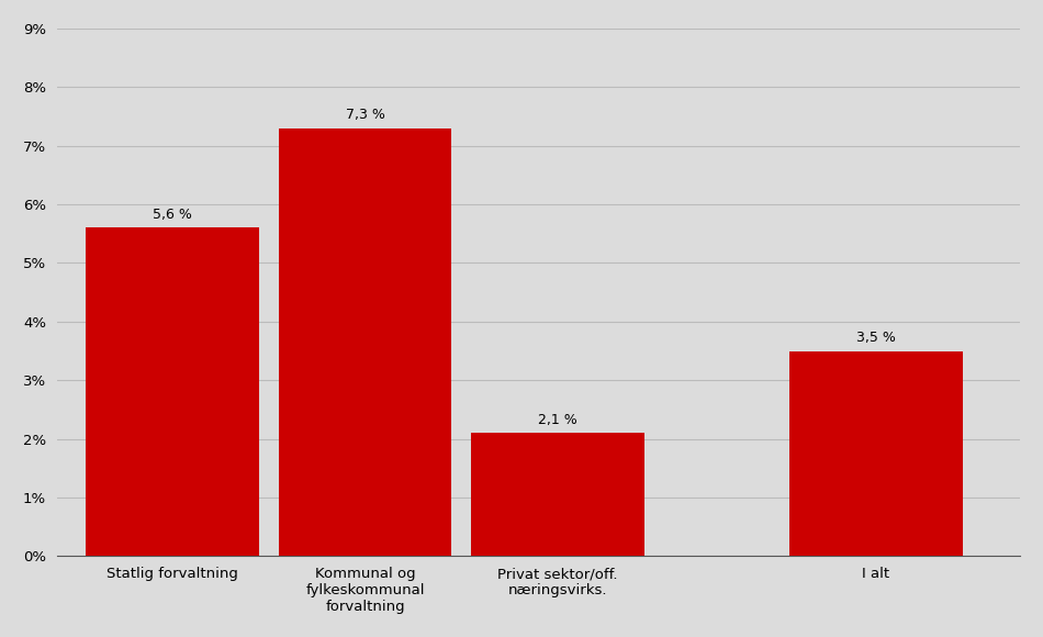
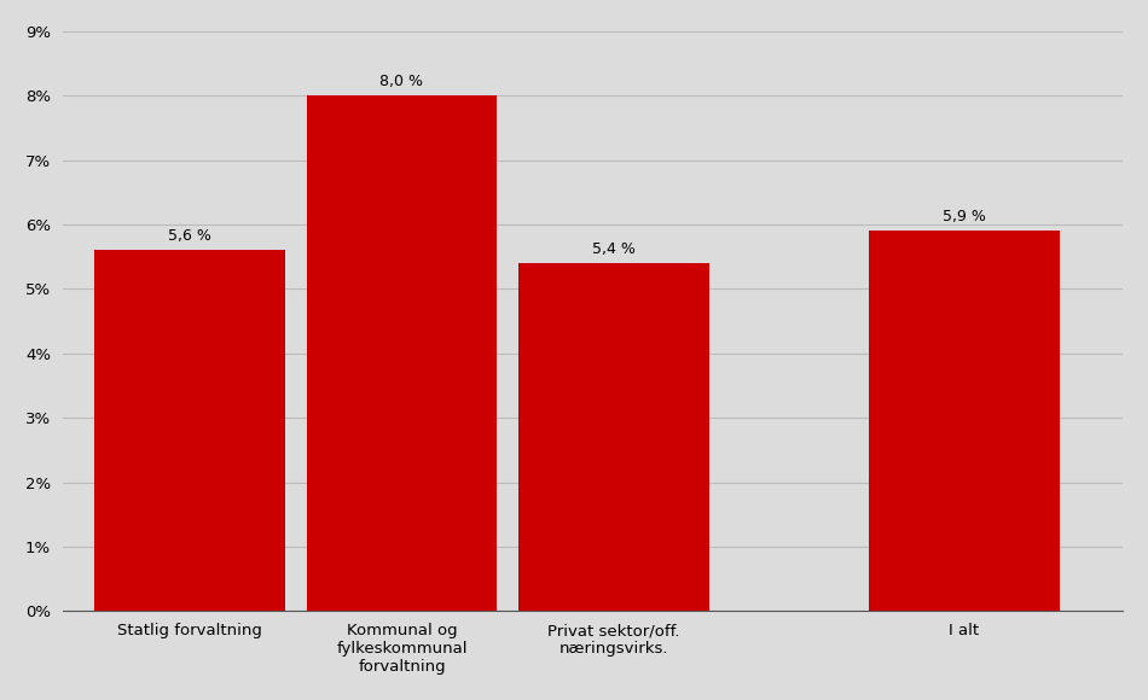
Kommunal og fylkeskommunal forvaltning: 7,3 -> 8,0
Privat sektor/off. næringsvirks.: 2,1 -> 5,4
I alt: 3,5 -> 5,9
